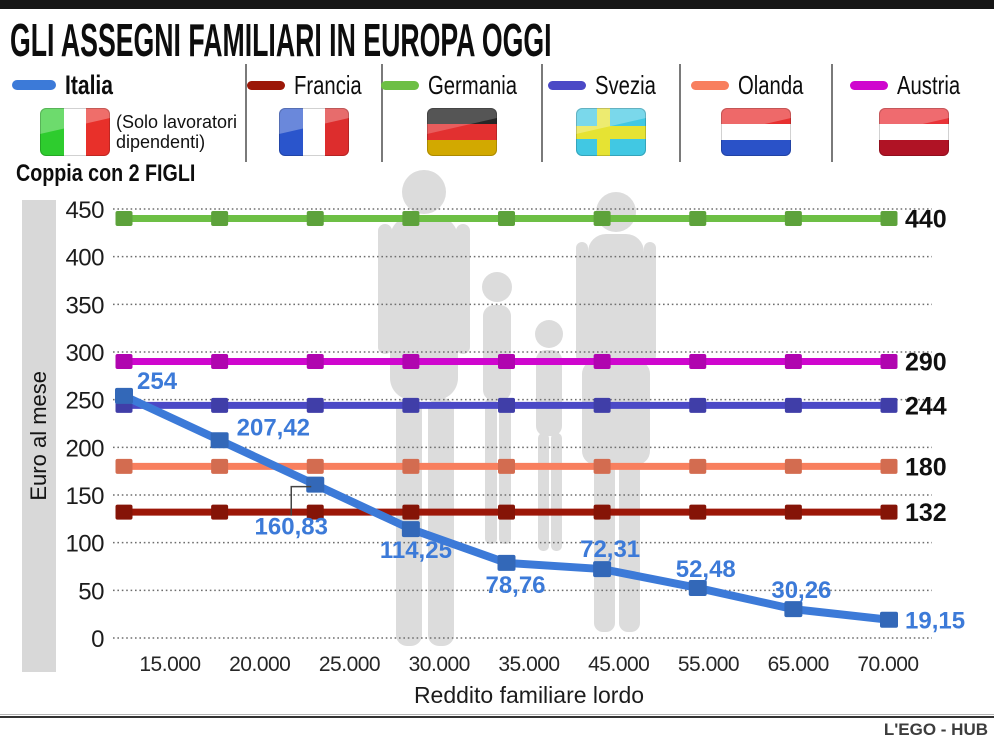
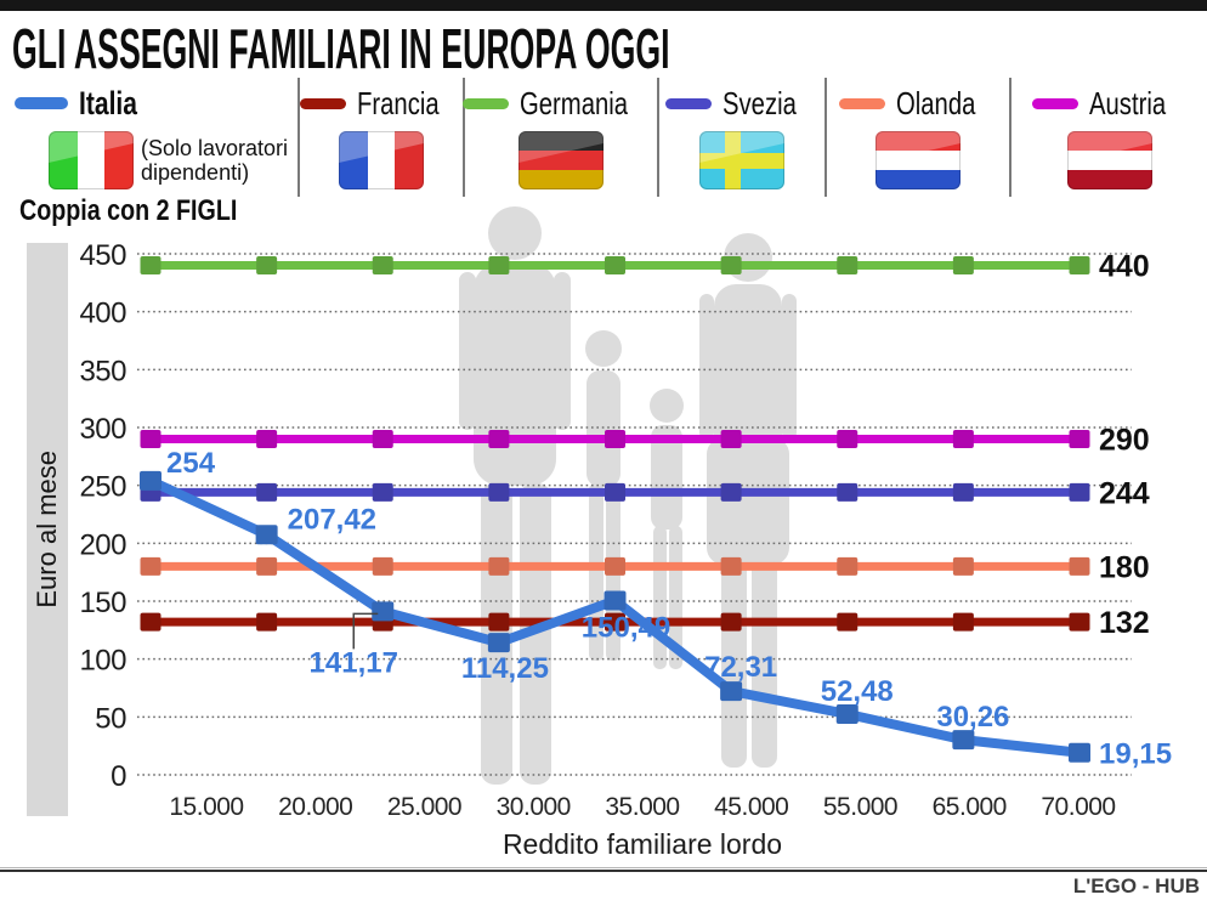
Italia/25.000: 160,83 -> 141,17
Italia/35.000: 78,76 -> 150,49
